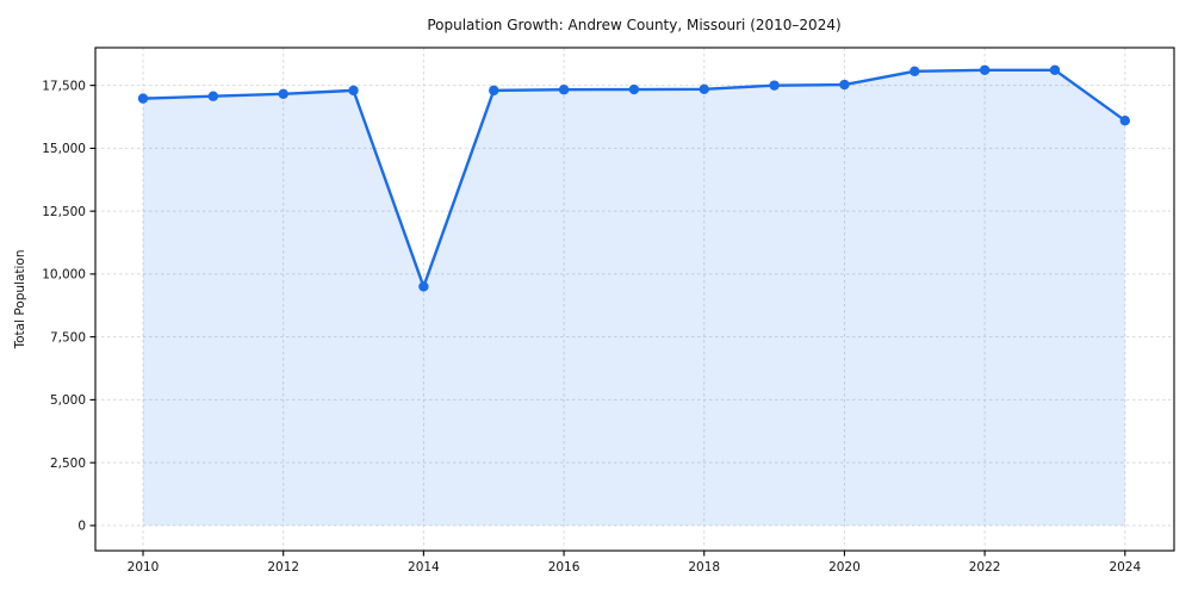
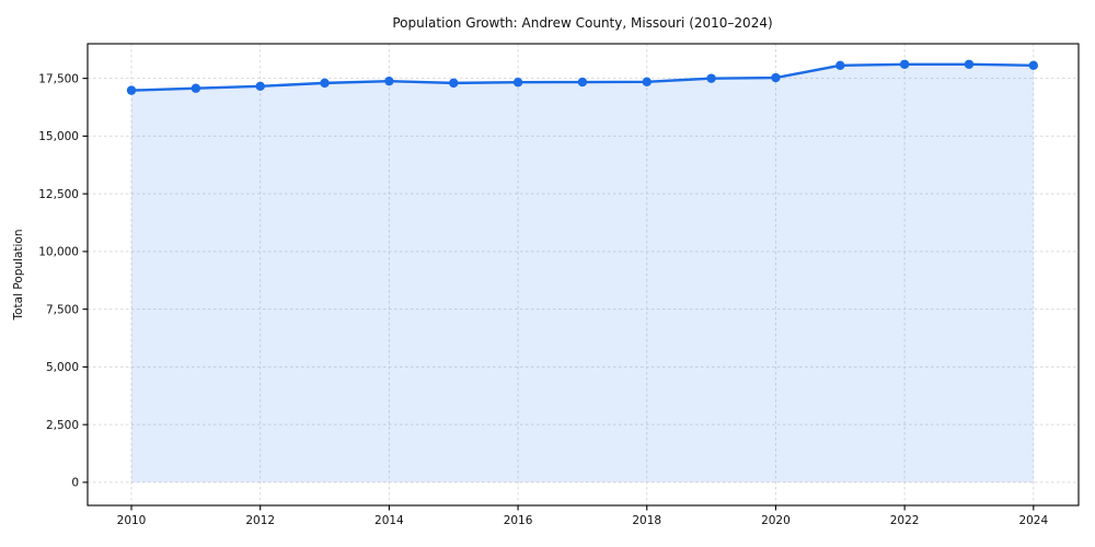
2014: 9500 -> 17400
2024: 16100 -> 18100
